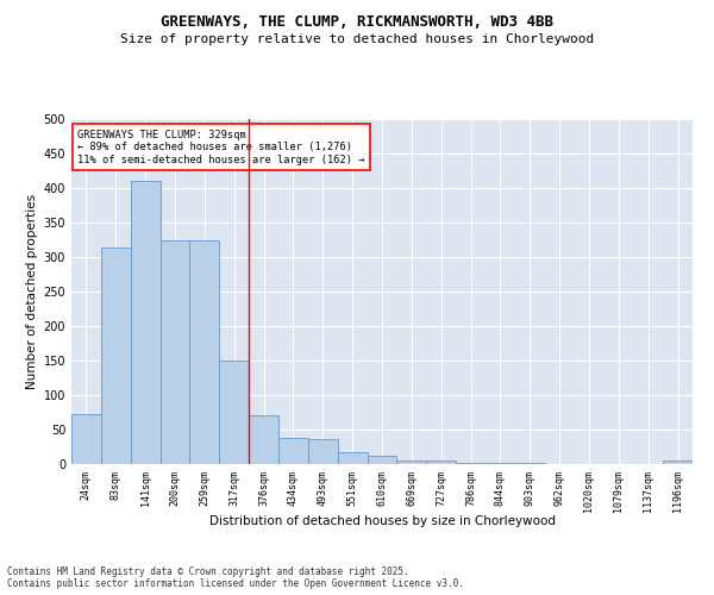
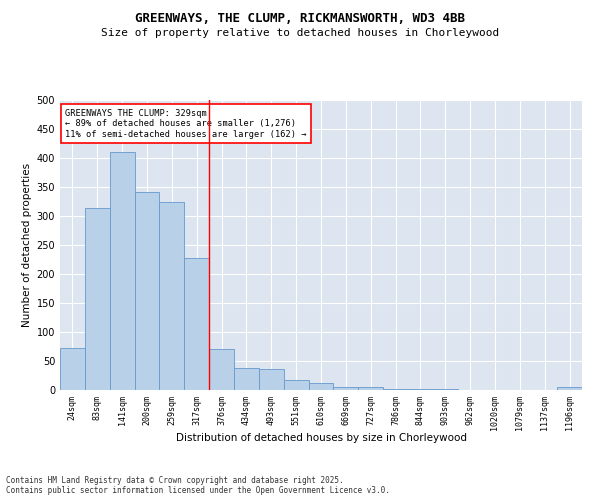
200sqm: 325 -> 342
317sqm: 150 -> 228
